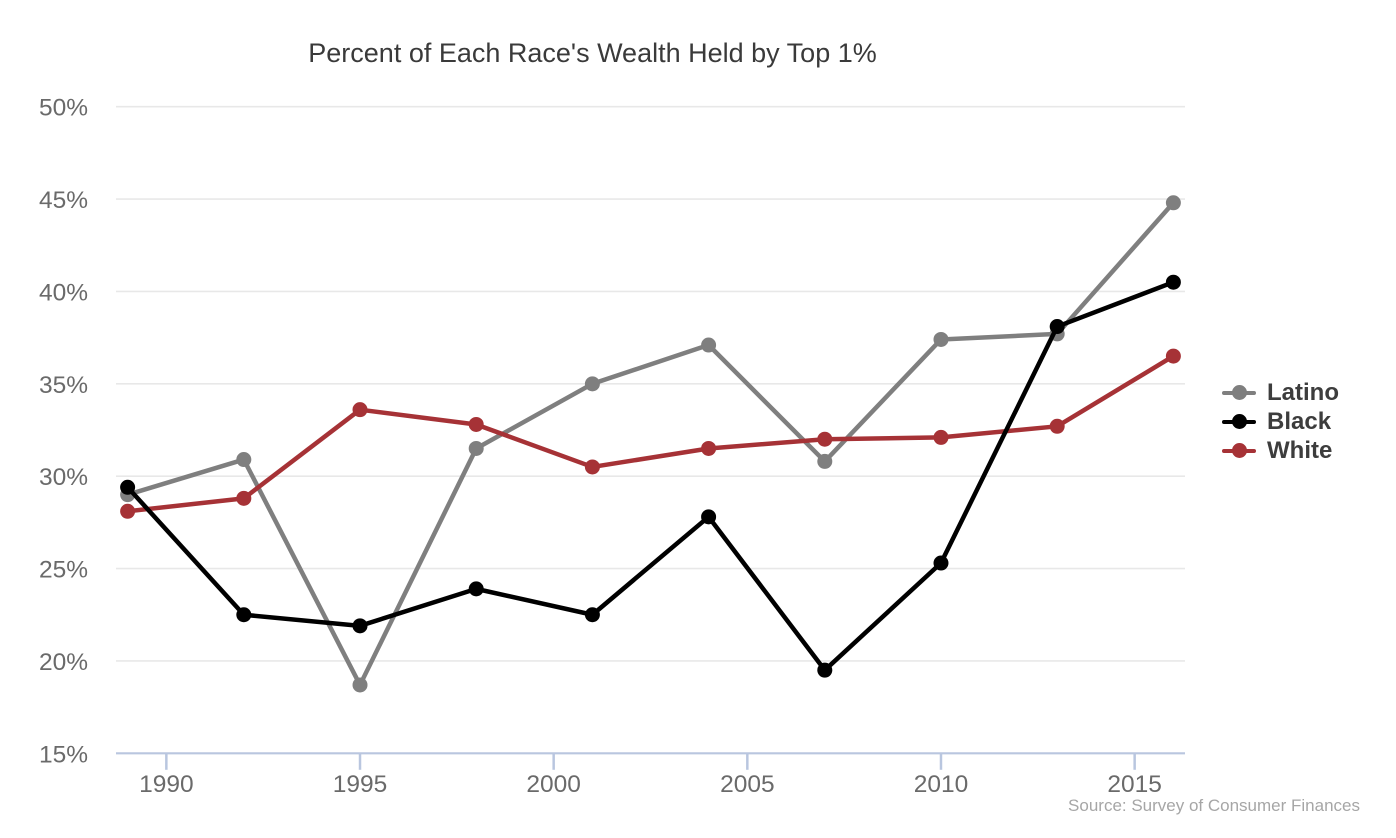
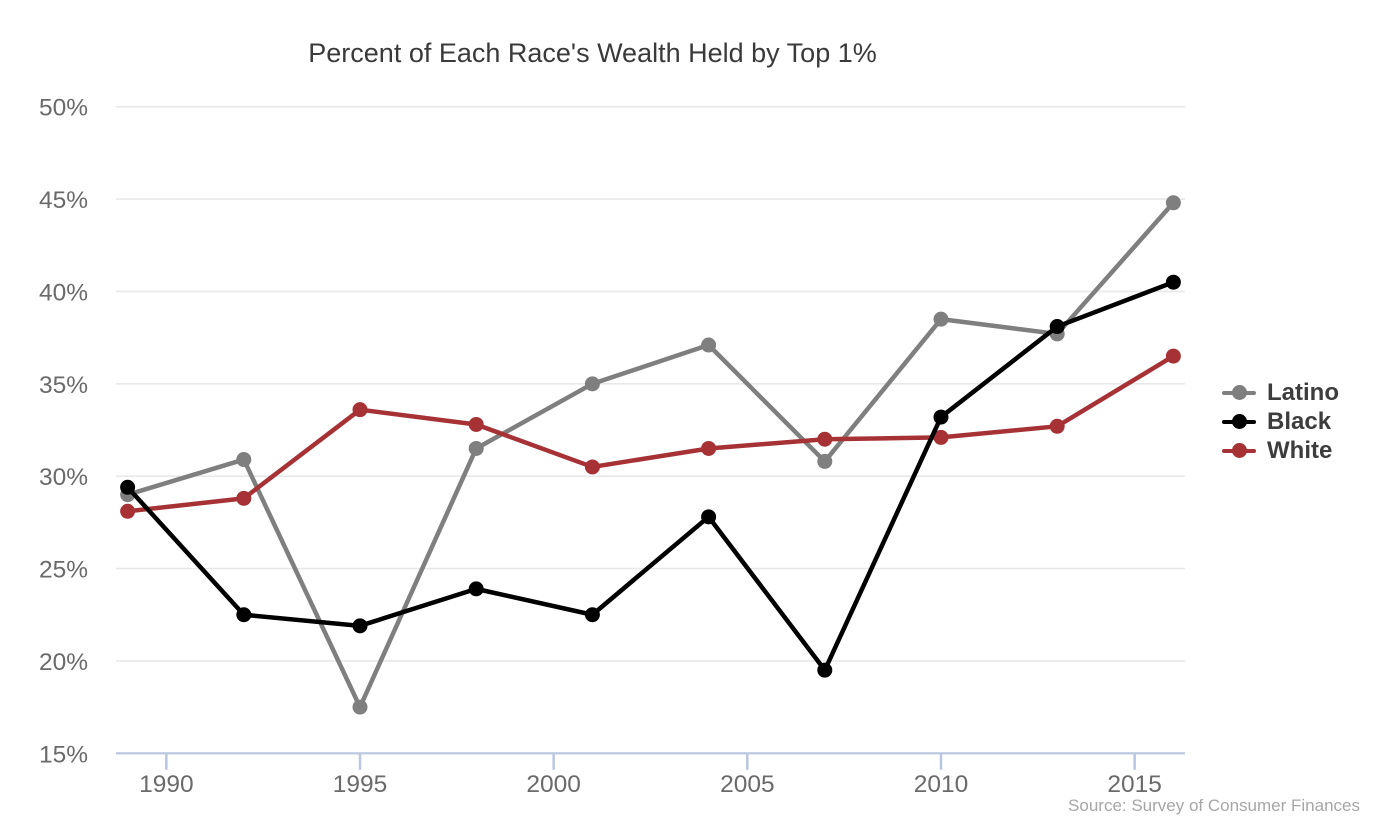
Latino/1995: 18.7% -> 17.5%
Latino/2010: 37.4% -> 38.5%
Black/2010: 25.3% -> 33.2%
